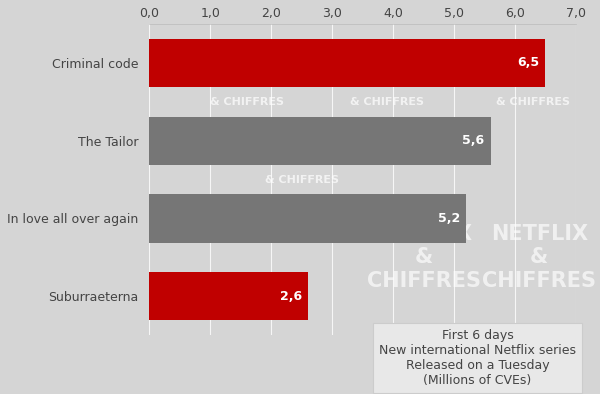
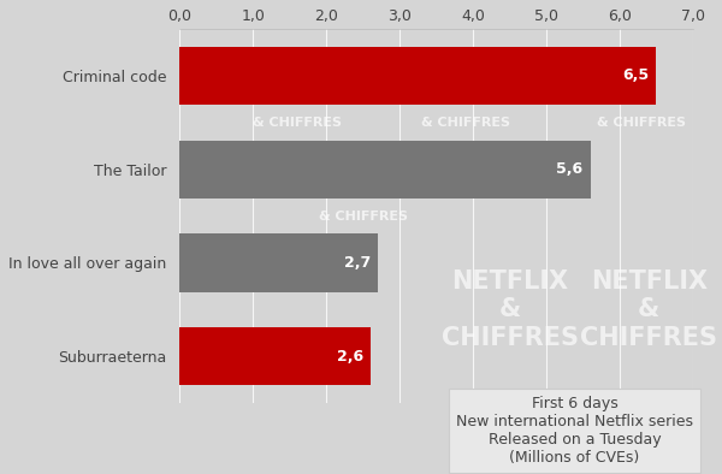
In love all over again: 5,2 -> 2,7
